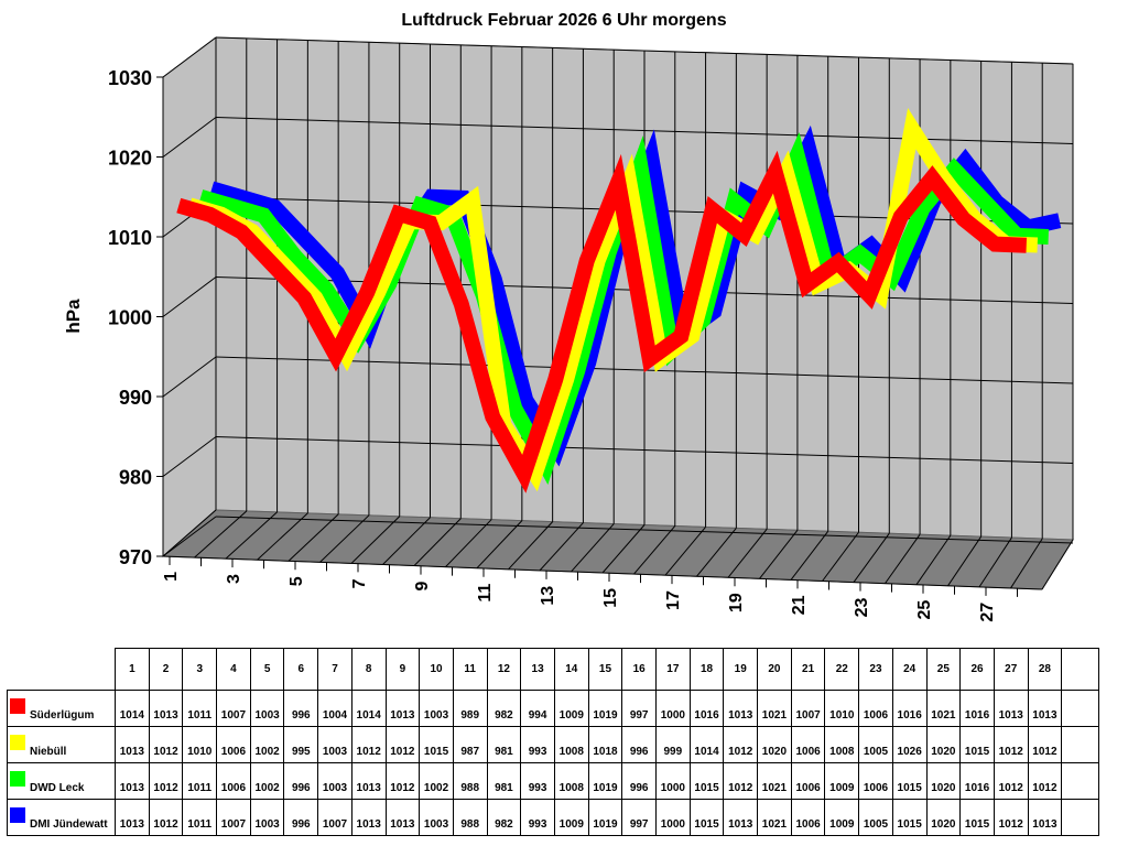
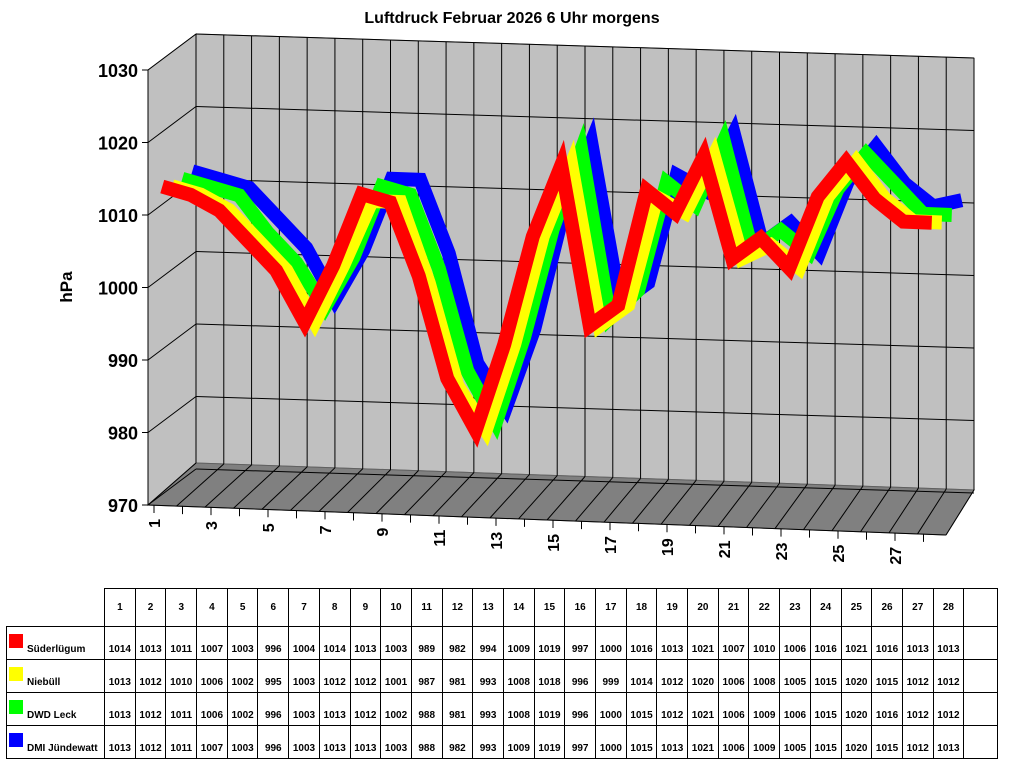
DMI Jündewatt/7: 1007 -> 1003
Niebüll/10: 1015 -> 1001
Niebüll/24: 1026 -> 1015
